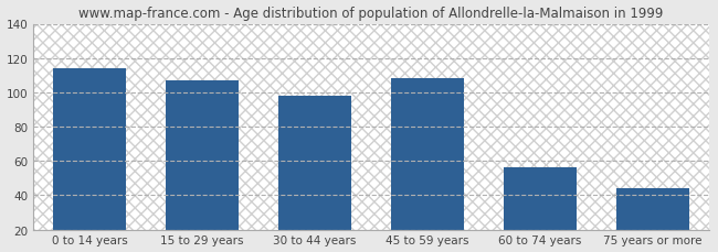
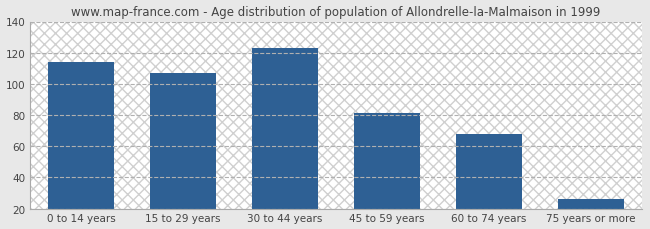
30 to 44 years: 98 -> 123
45 to 59 years: 108 -> 81
60 to 74 years: 56 -> 68
75 years or more: 44 -> 26
